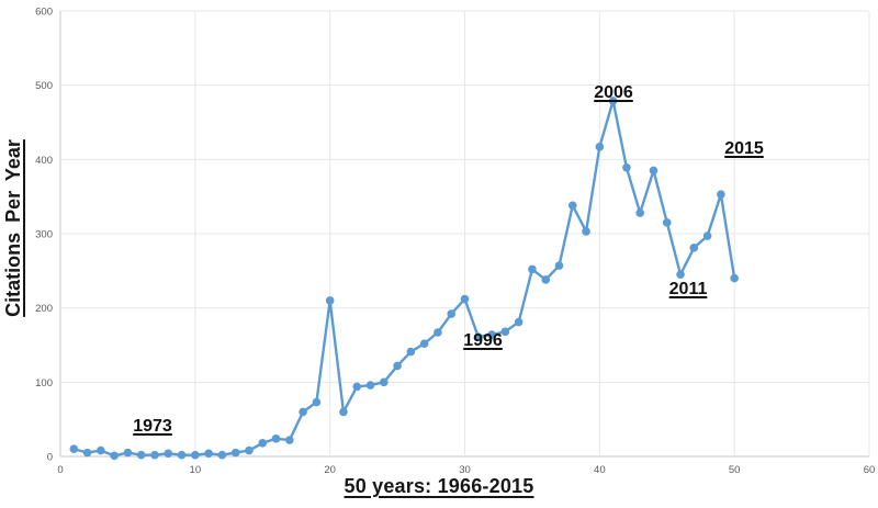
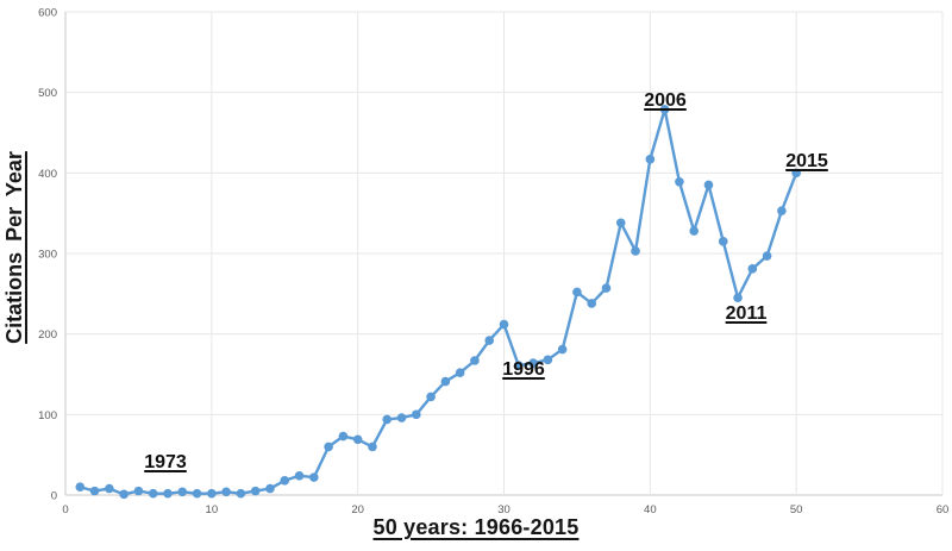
20: 210 -> 70
50: 240 -> 400
